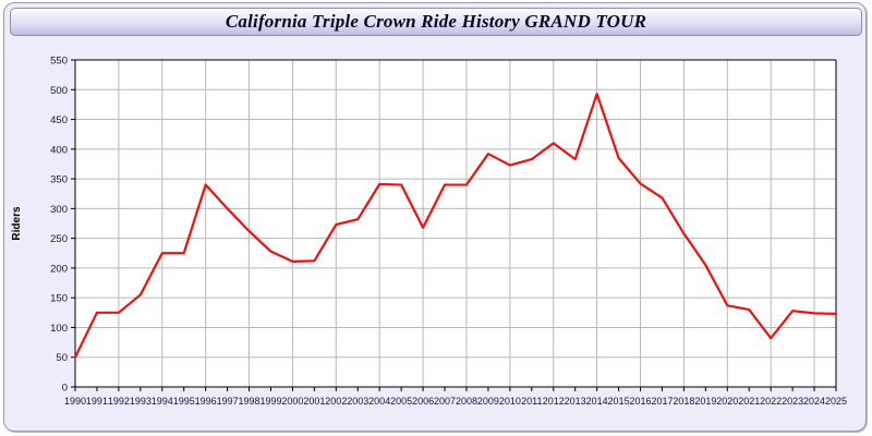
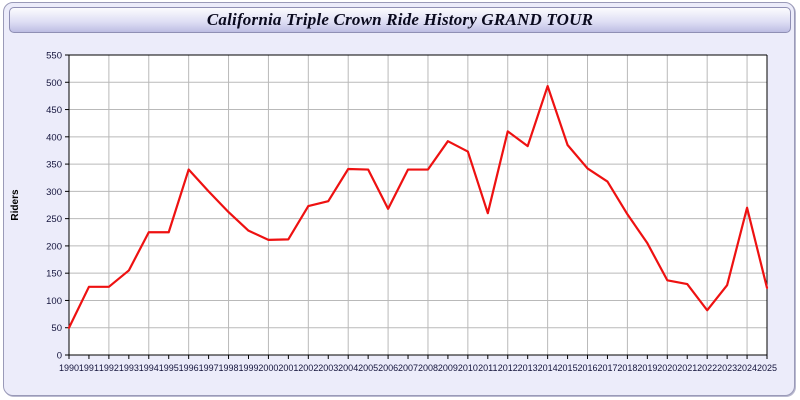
2011: 380 -> 260
2024: 120 -> 270
